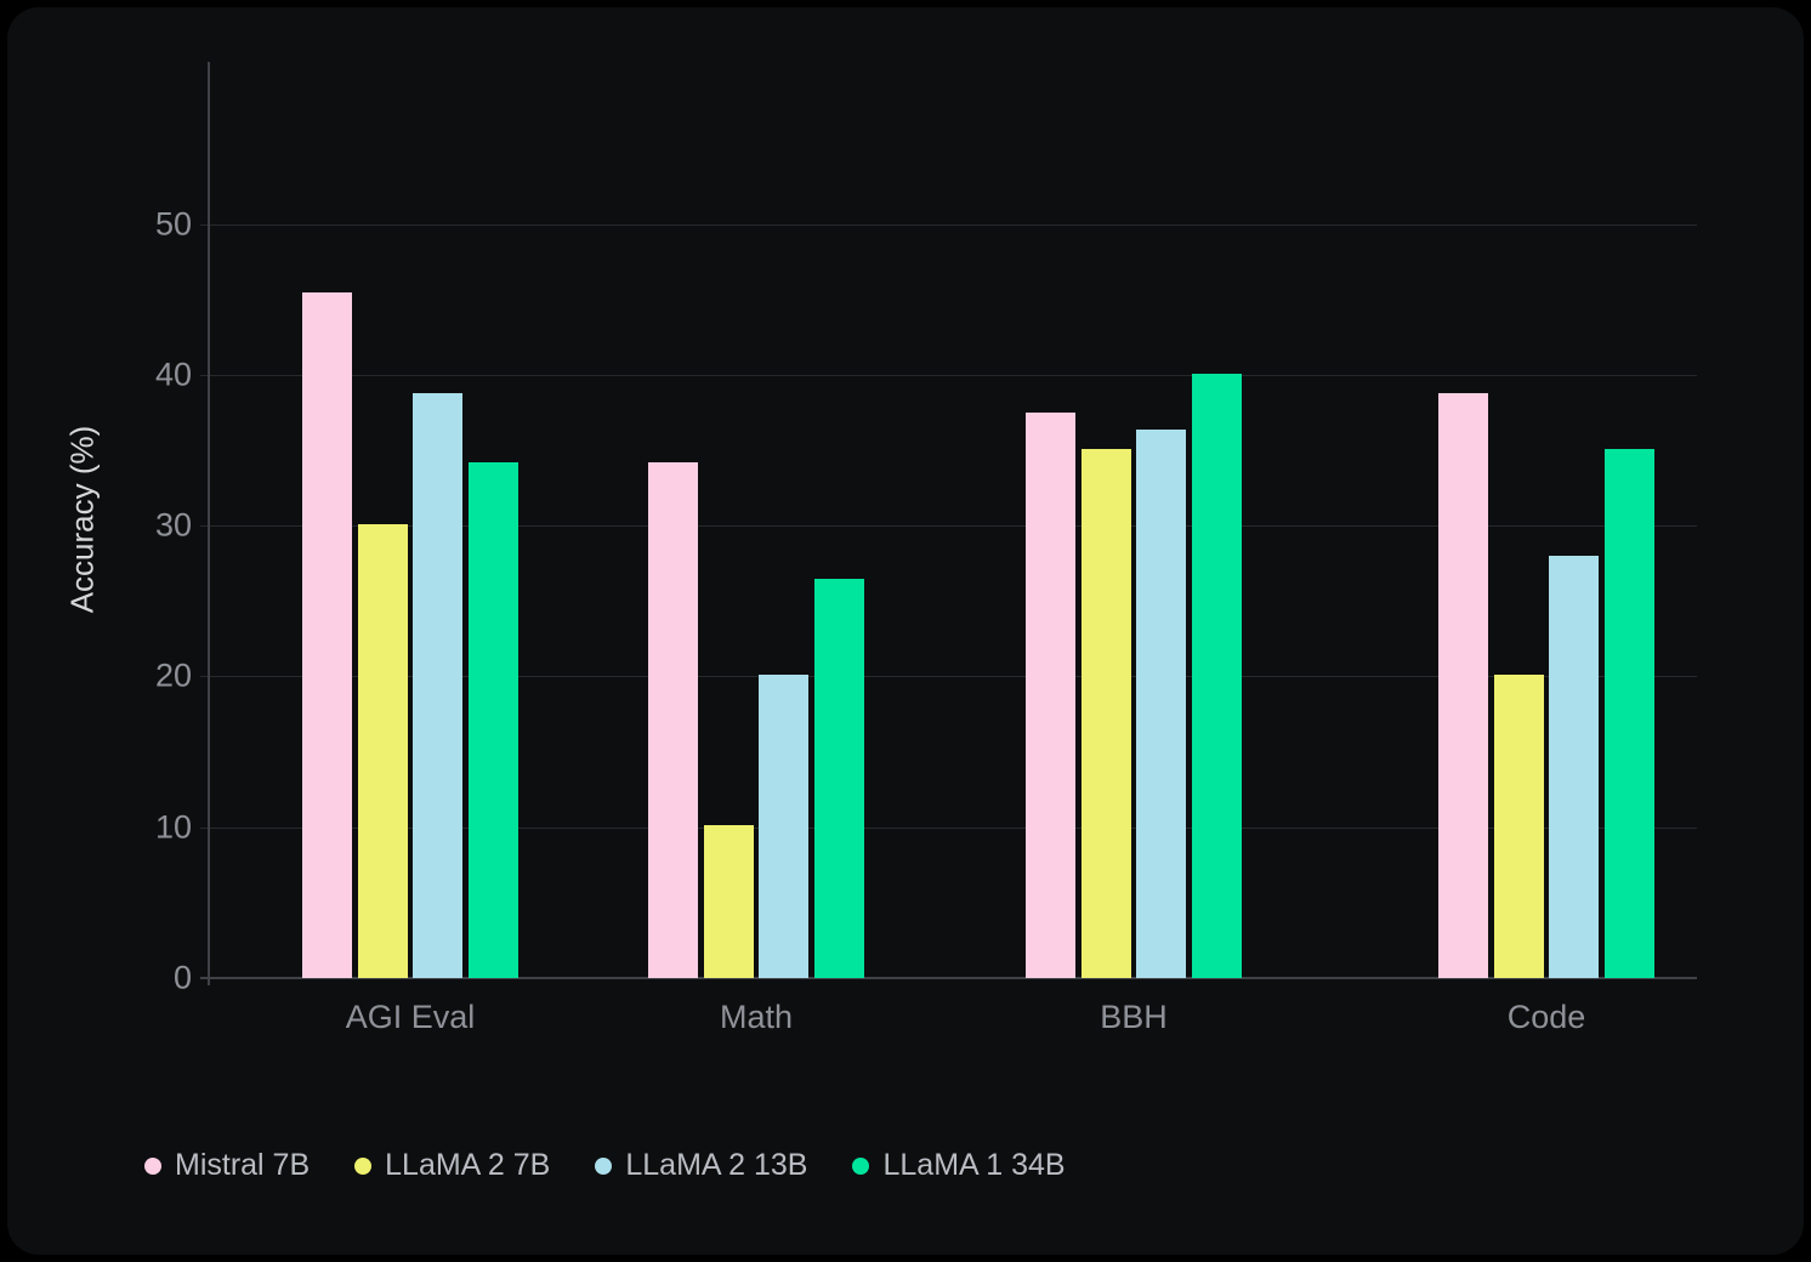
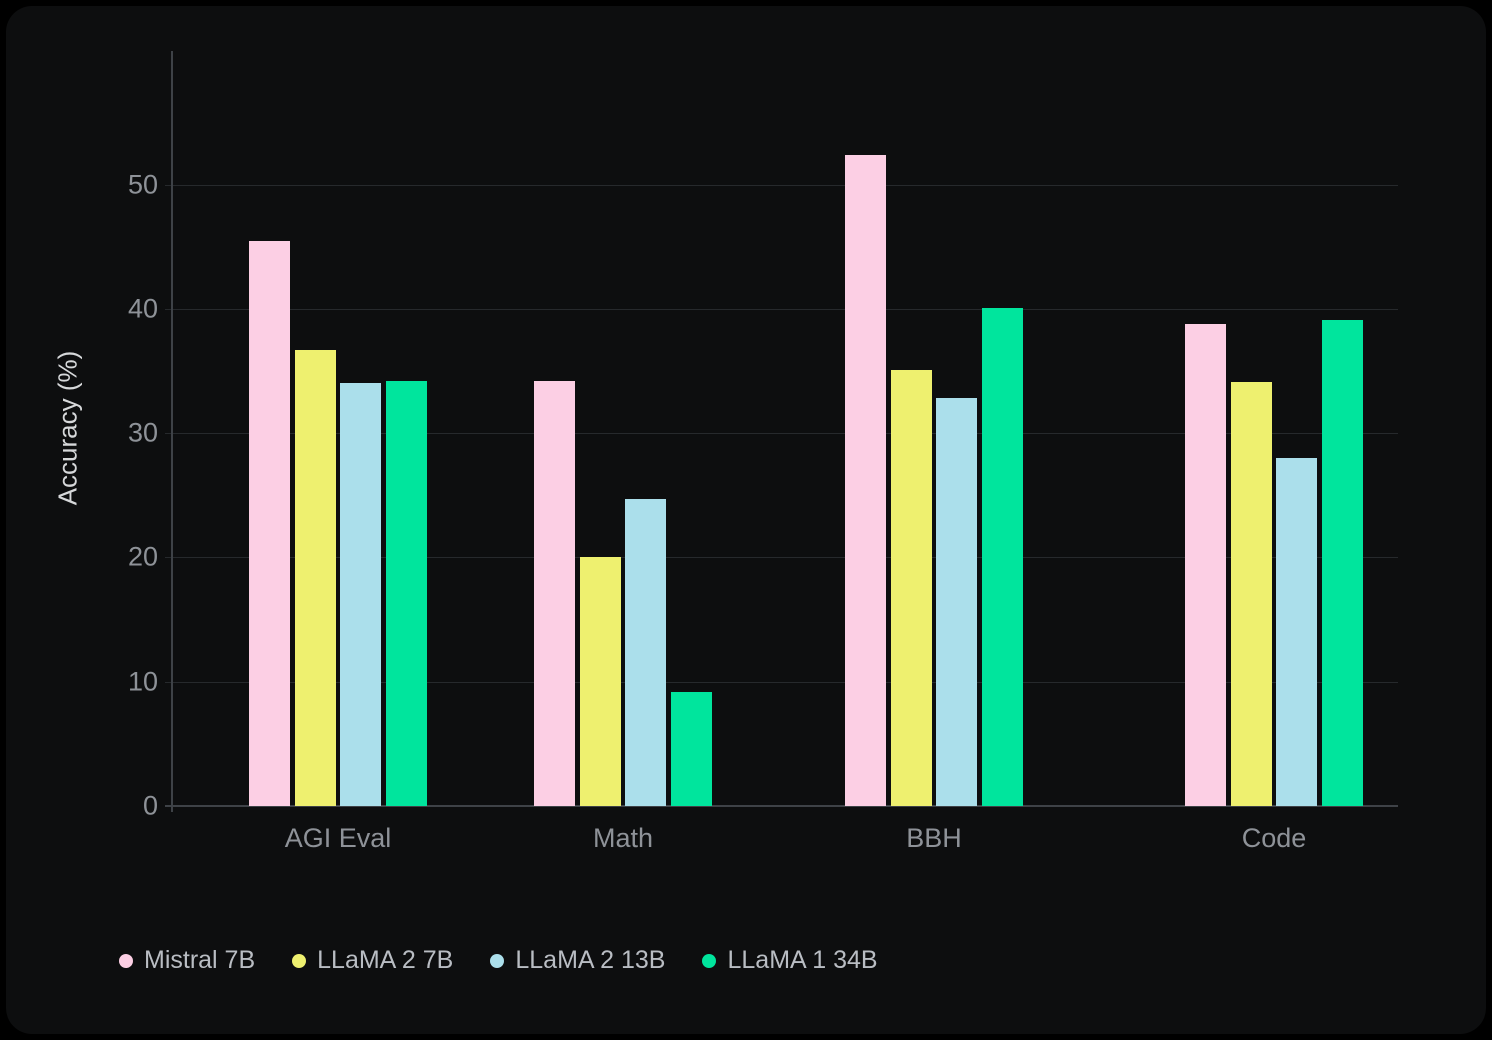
LLaMA 2 7B/AGI Eval: 30.1 -> 36.7
LLaMA 2 13B/AGI Eval: 38.8 -> 34.0
LLaMA 2 7B/Math: 10.1 -> 20.0
LLaMA 2 13B/Math: 20.1 -> 24.7
LLaMA 1 34B/Math: 26.5 -> 9.2
Mistral 7B/BBH: 37.5 -> 52.4
LLaMA 2 13B/BBH: 36.4 -> 32.8
LLaMA 2 7B/Code: 20.1 -> 34.1
LLaMA 1 34B/Code: 35.1 -> 39.1
